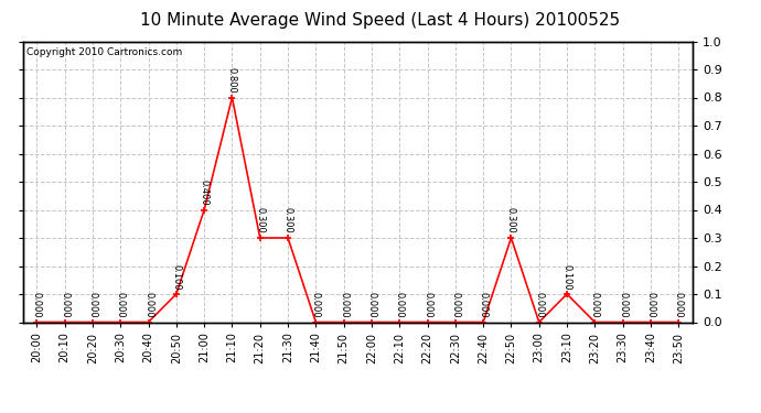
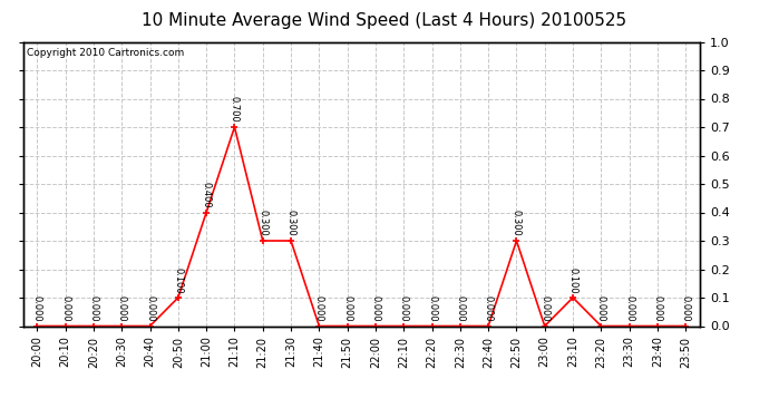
21:10: 0.800 -> 0.700
